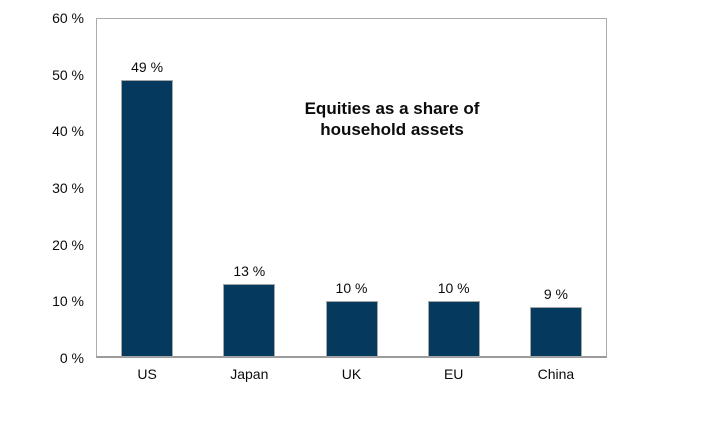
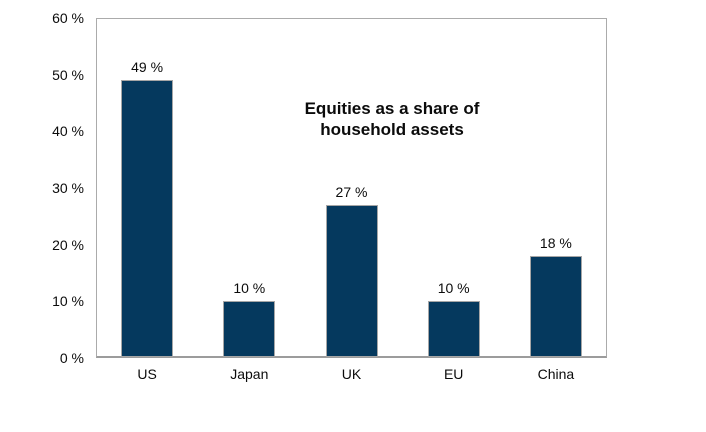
Japan: 13 -> 10
UK: 10 -> 27
China: 9 -> 18
